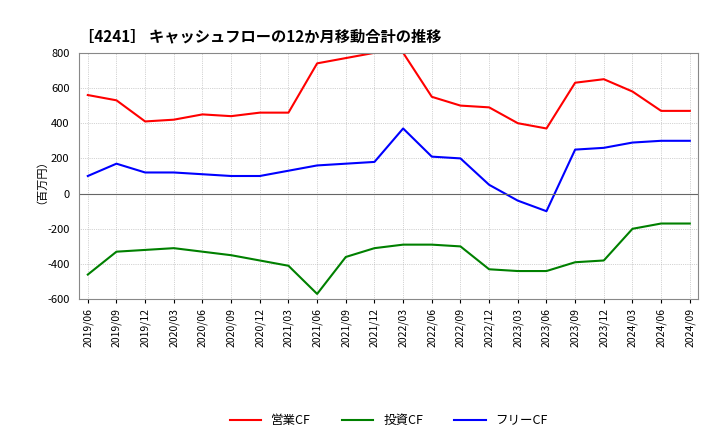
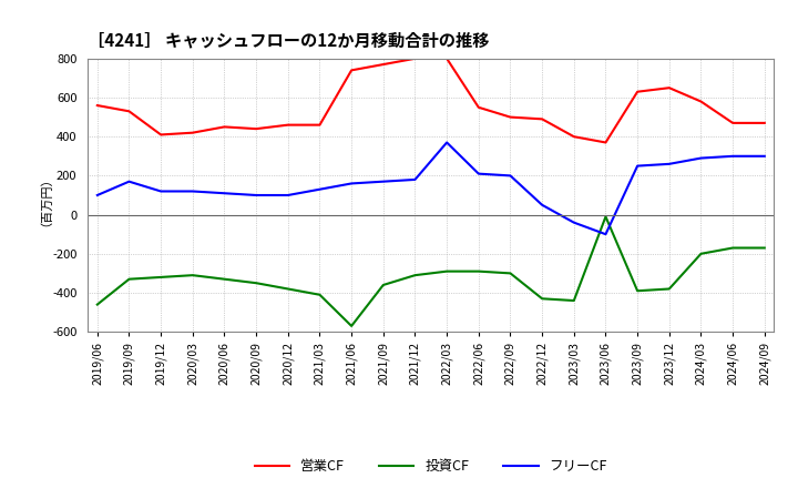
投資CF/2023/06: -440 -> -10
